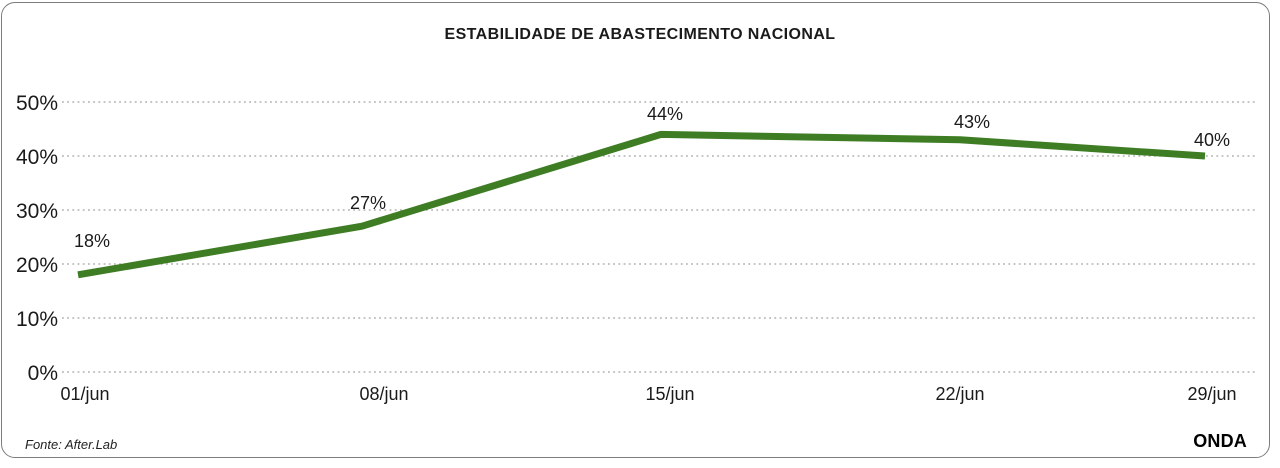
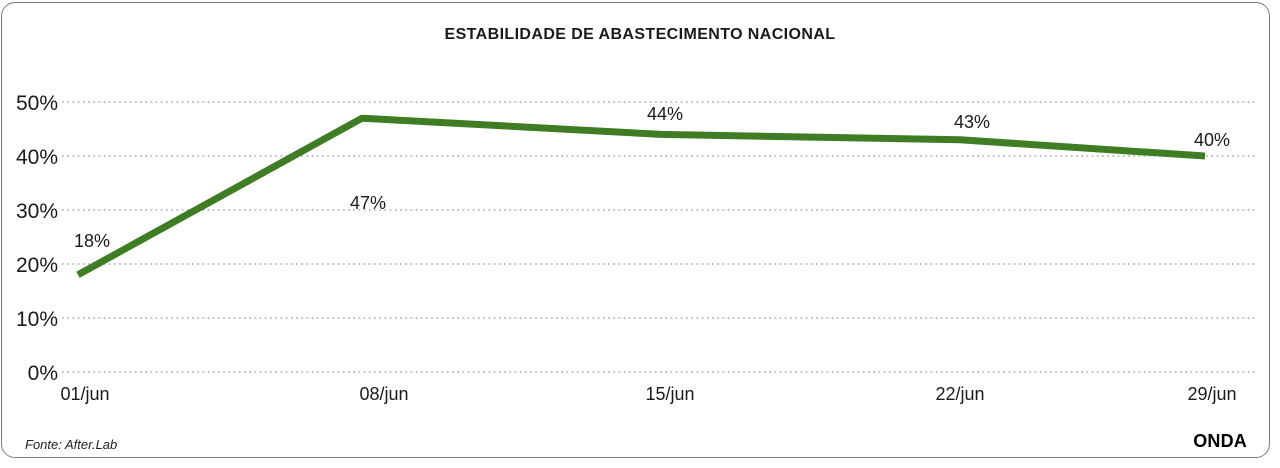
08/jun: 27% -> 47%
